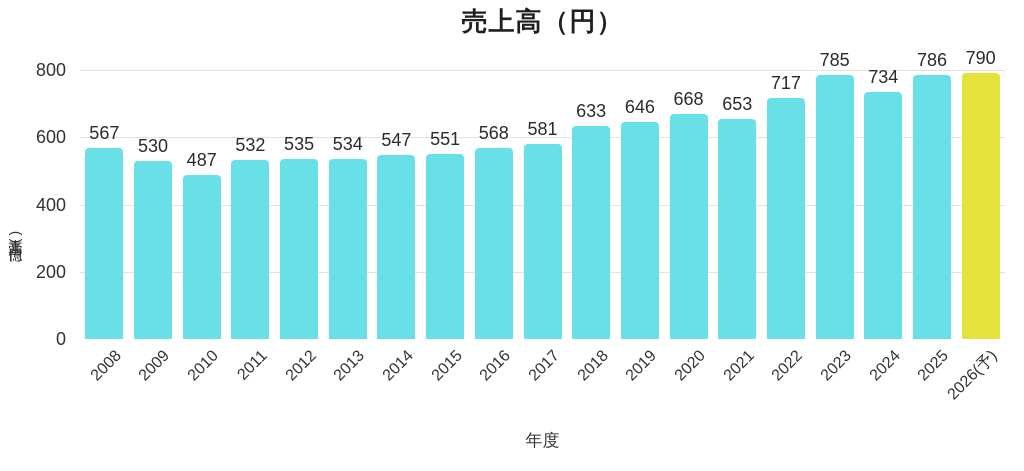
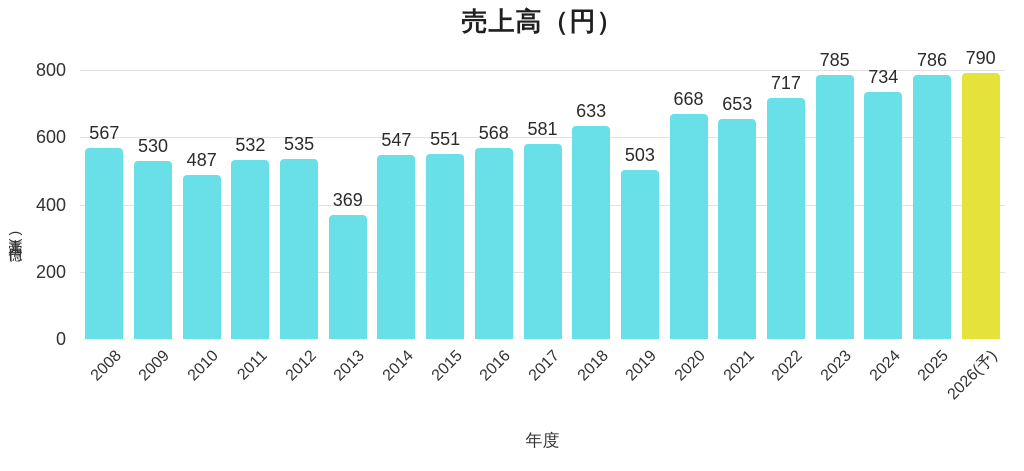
2013: 534 -> 369
2019: 646 -> 503
